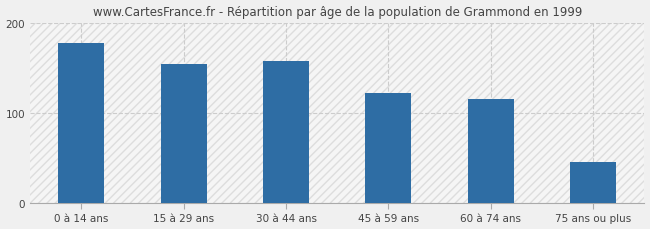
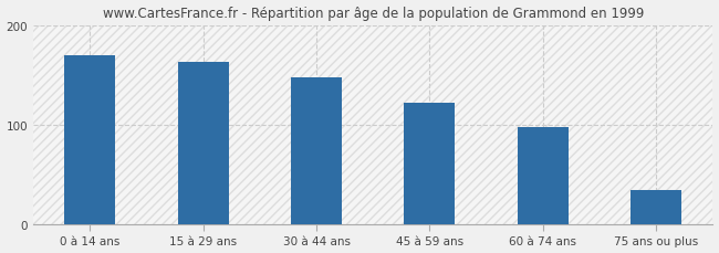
0 à 14 ans: 178 -> 170
15 à 29 ans: 154 -> 163
30 à 44 ans: 158 -> 148
60 à 74 ans: 116 -> 98
75 ans ou plus: 46 -> 35
